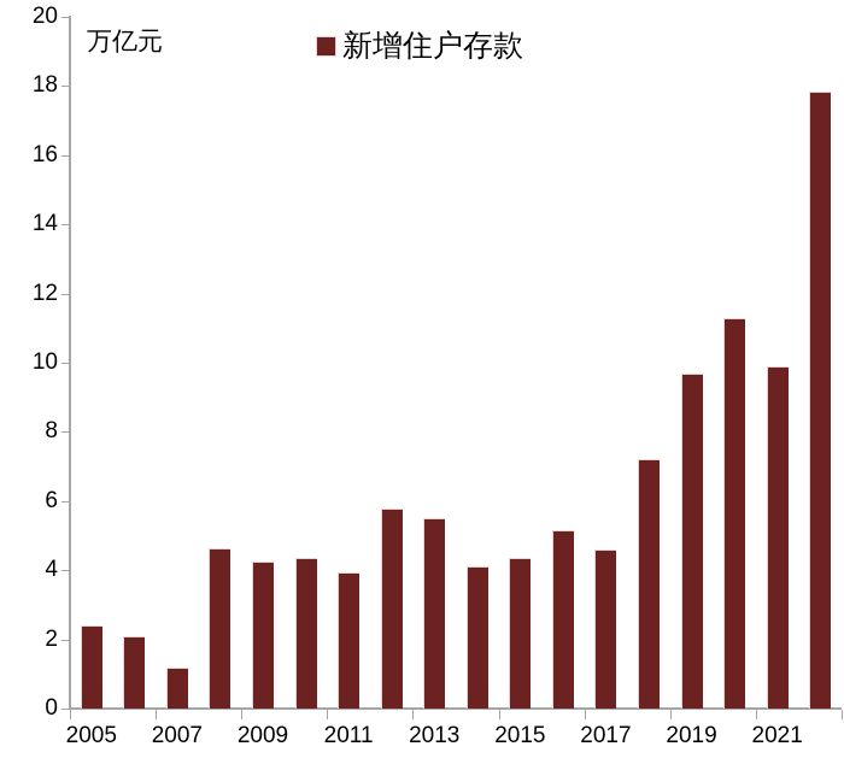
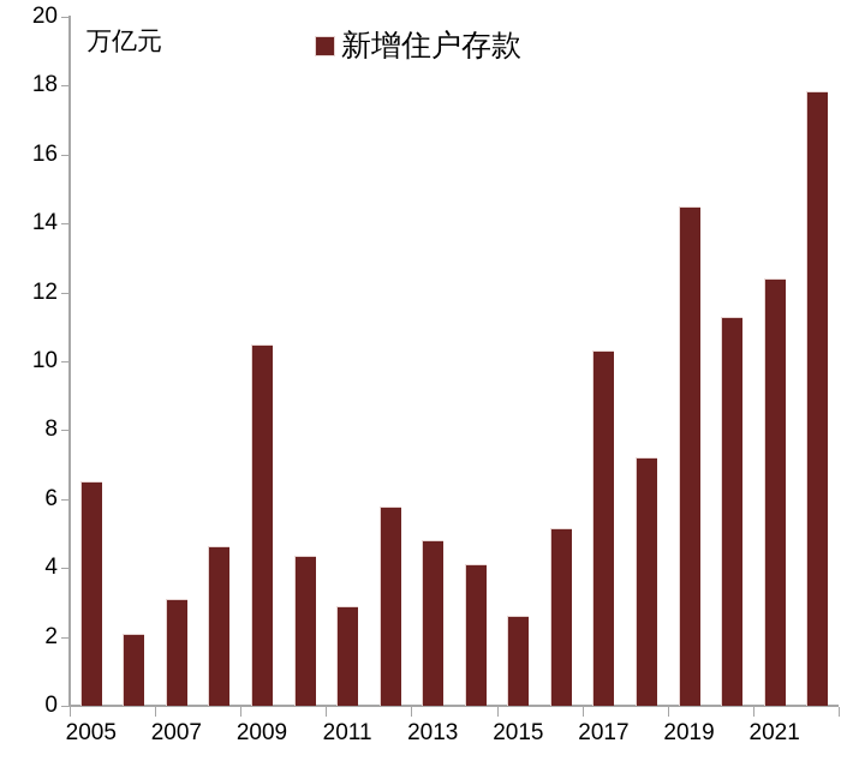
2005: 2.4 -> 6.5
2007: 1.2 -> 3.1
2009: 4.2 -> 10.5
2011: 4.0 -> 2.9
2013: 5.5 -> 4.8
2015: 4.3 -> 2.6
2017: 4.6 -> 10.3
2019: 9.7 -> 14.5
2021: 9.9 -> 12.4
